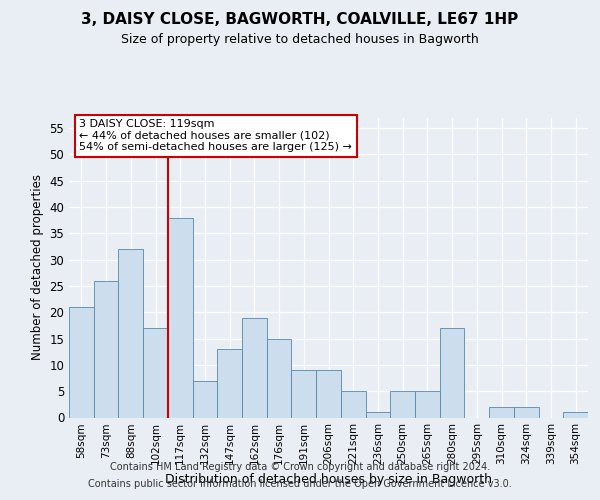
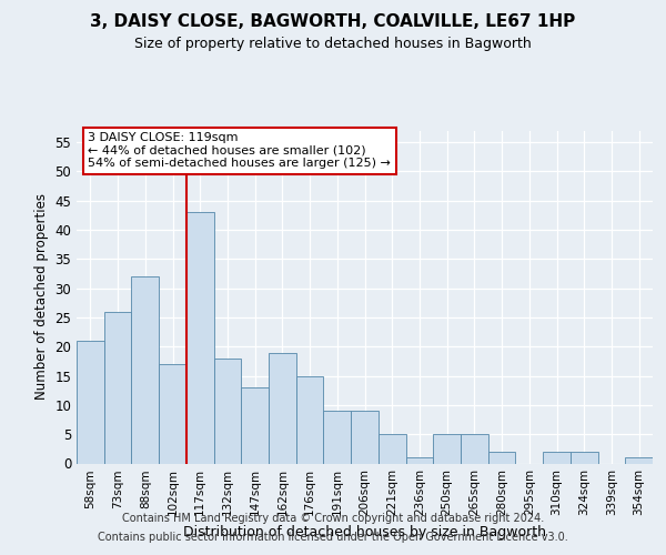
117sqm: 38 -> 43
132sqm: 7 -> 18
280sqm: 17 -> 2
